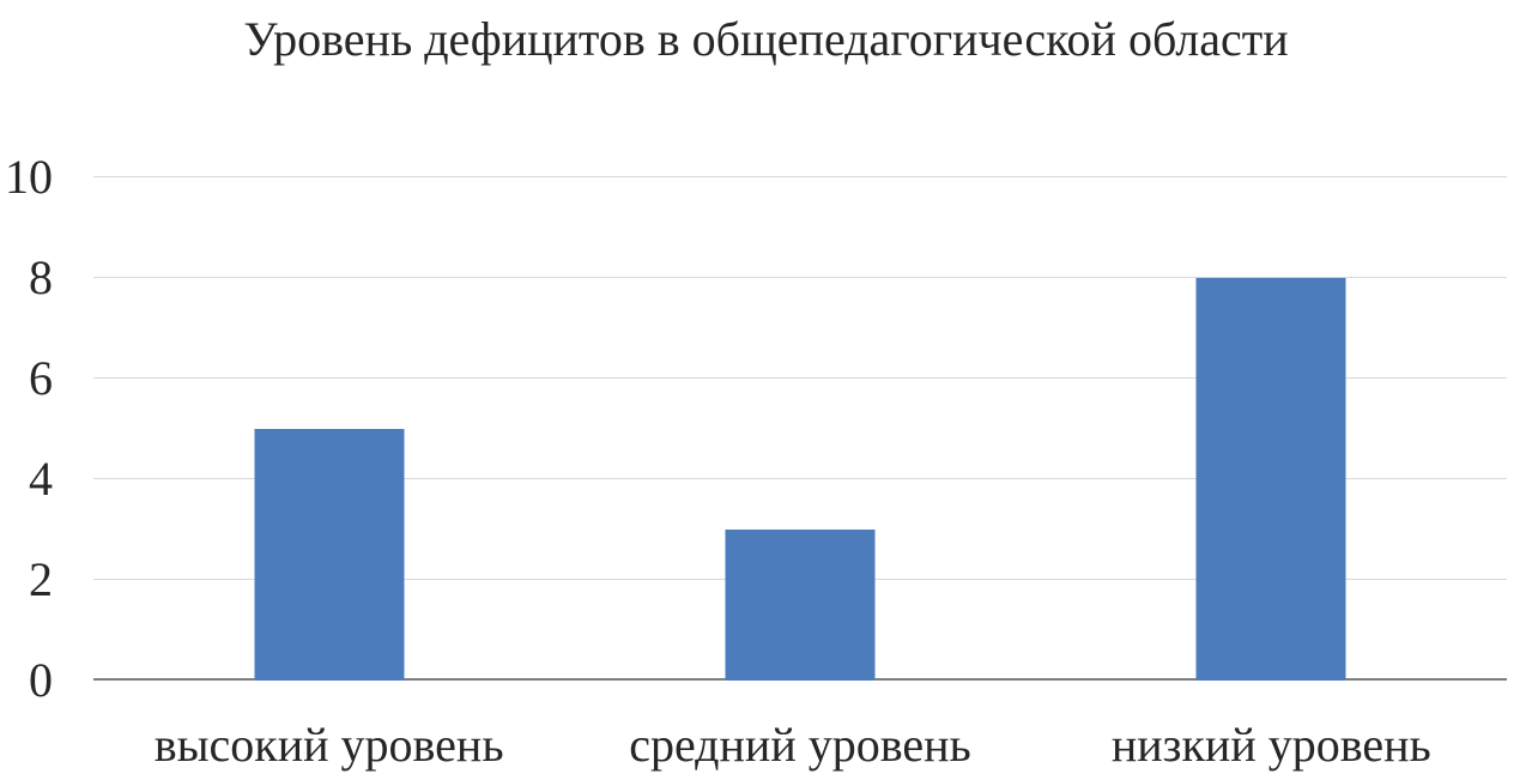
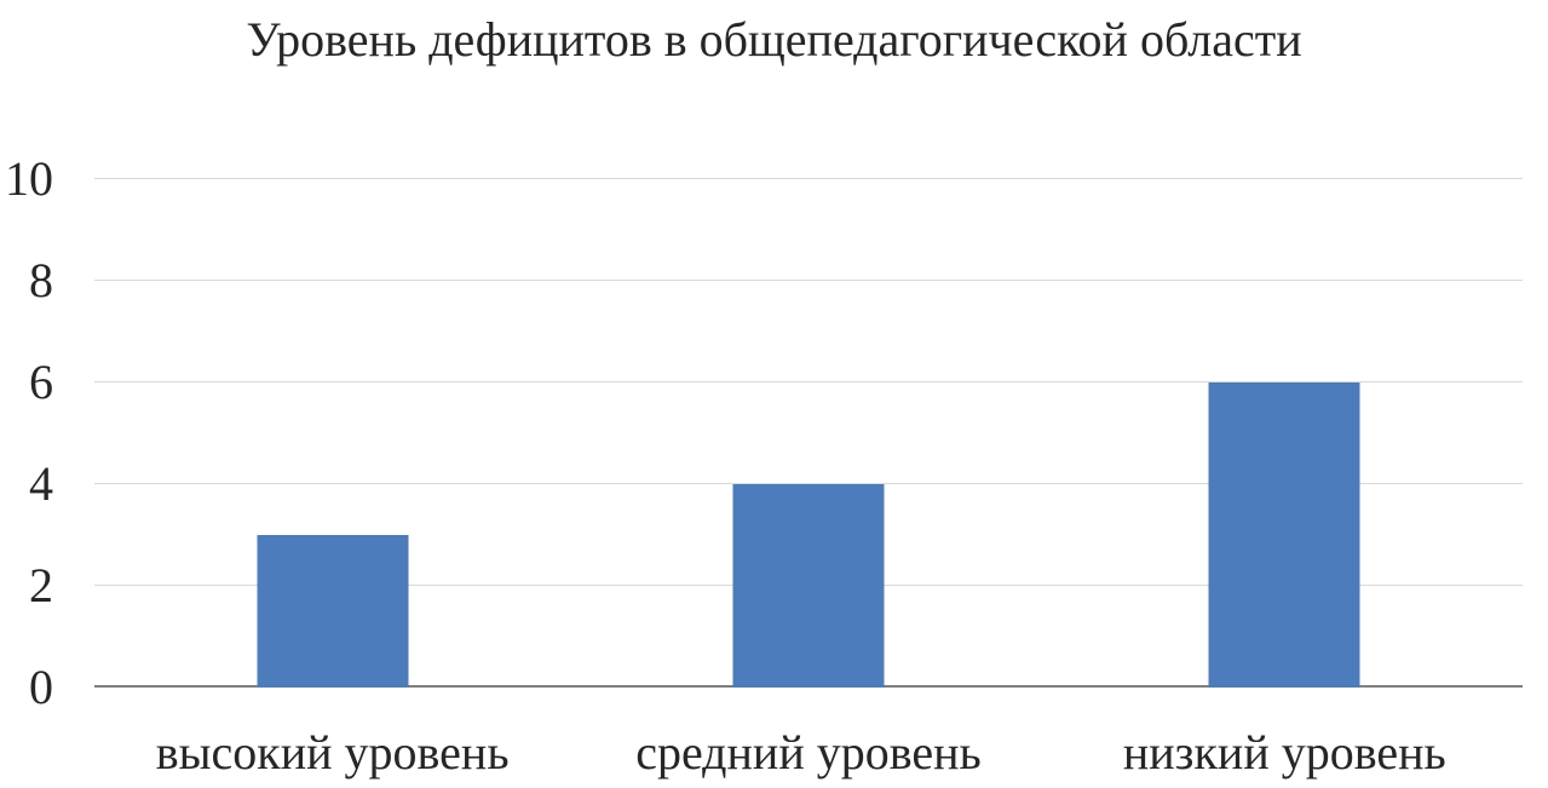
высокий уровень: 5 -> 3
средний уровень: 3 -> 4
низкий уровень: 8 -> 6
